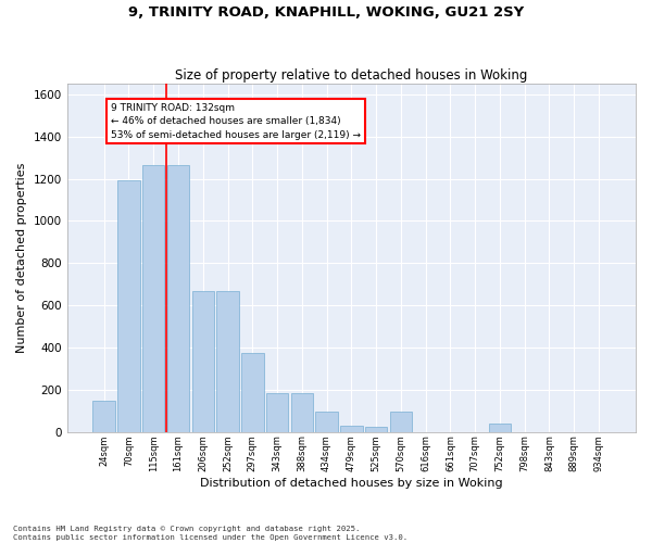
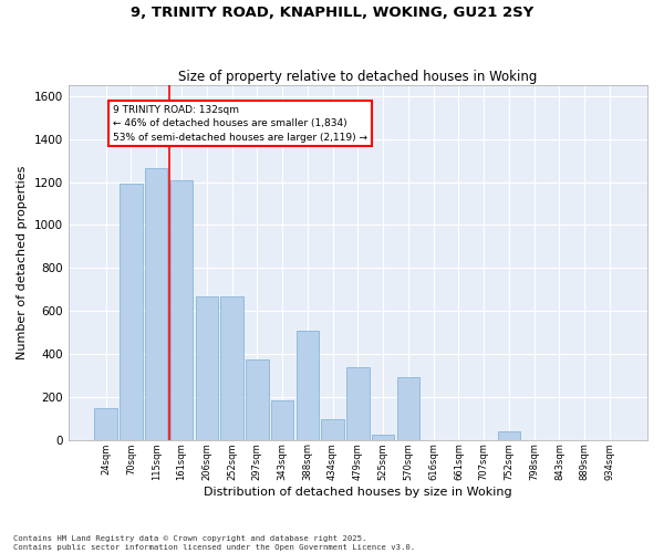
161sqm: 1260 -> 1210
388sqm: 180 -> 510
479sqm: 30 -> 340
570sqm: 100 -> 290
